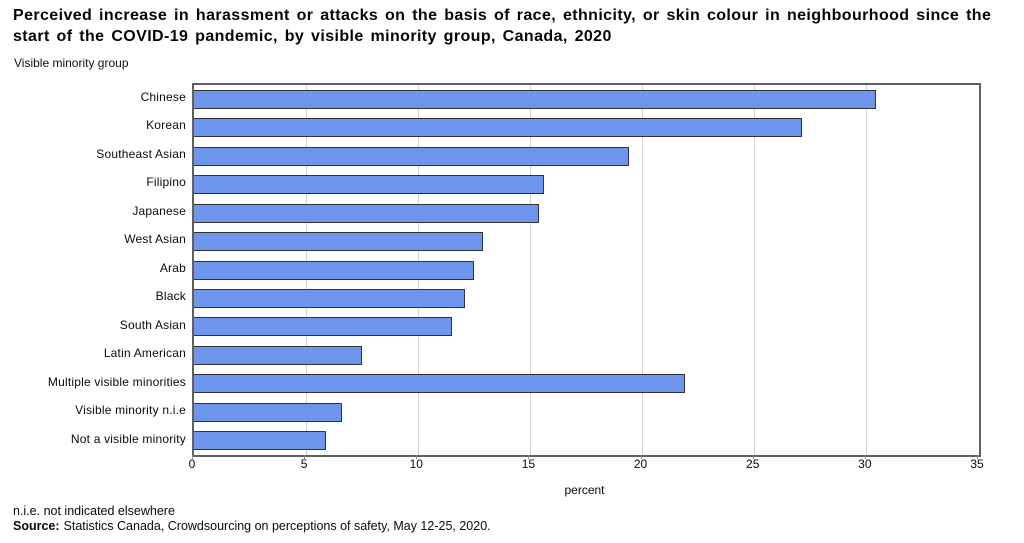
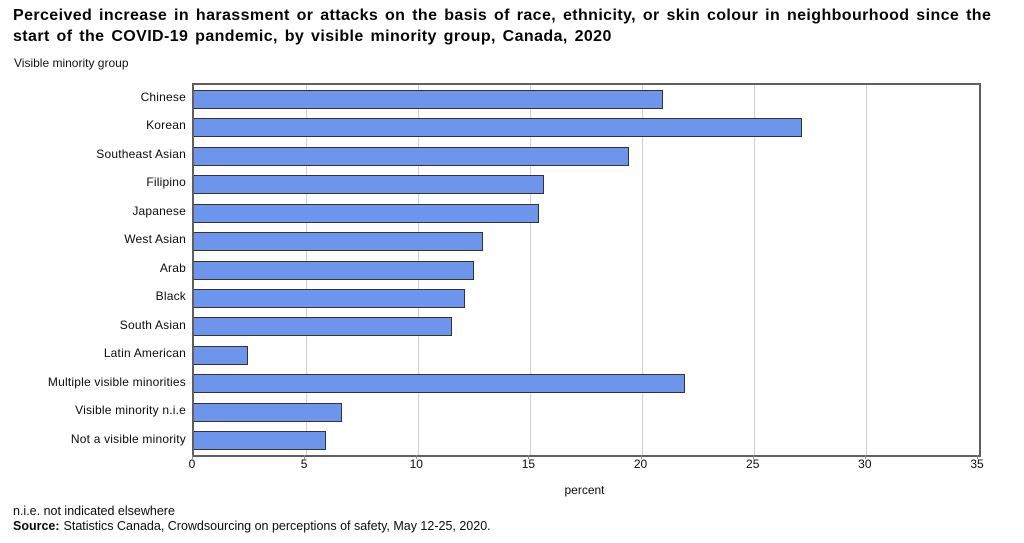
Chinese: 30.4 -> 20.9
Latin American: 7.5 -> 2.4
